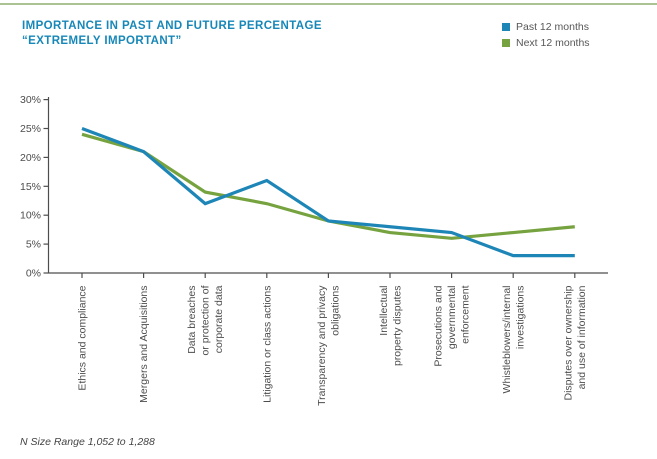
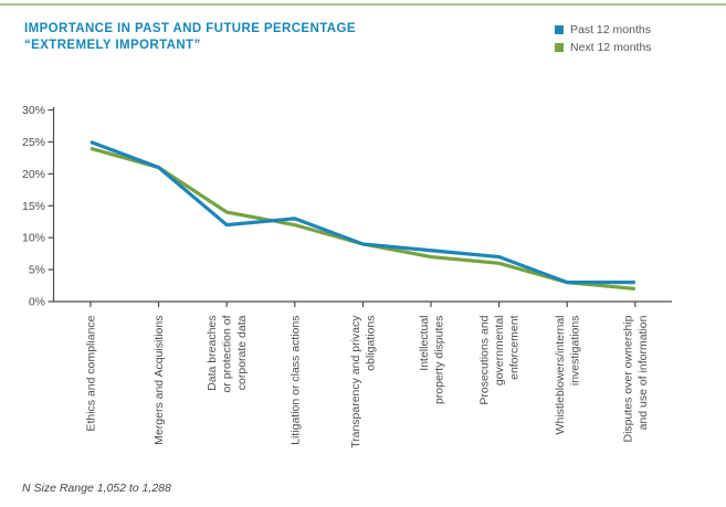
Past 12 months/Litigation or class actions: 16% -> 13%
Next 12 months/Whistleblowers/internal investigations: 7% -> 3%
Next 12 months/Disputes over ownership and use of information: 8% -> 2%
